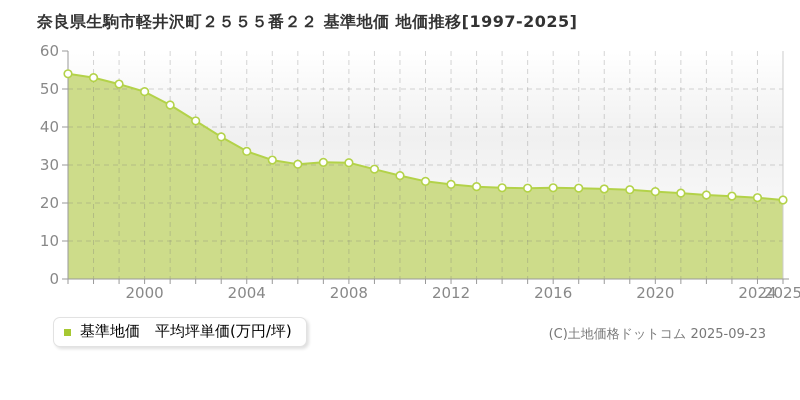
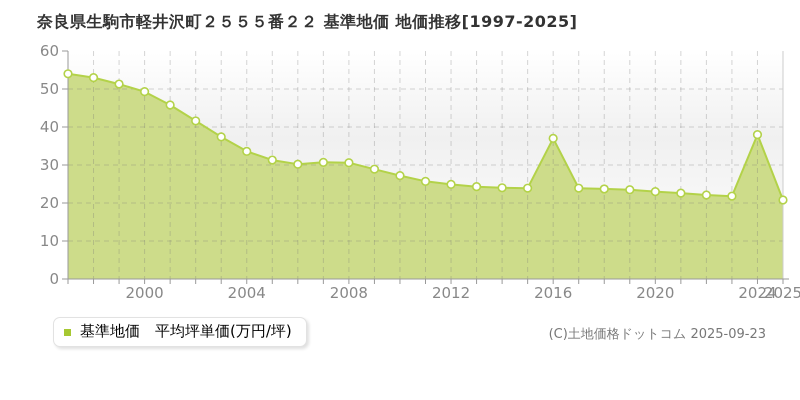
2016: 24 -> 37
2024: 21 -> 38
